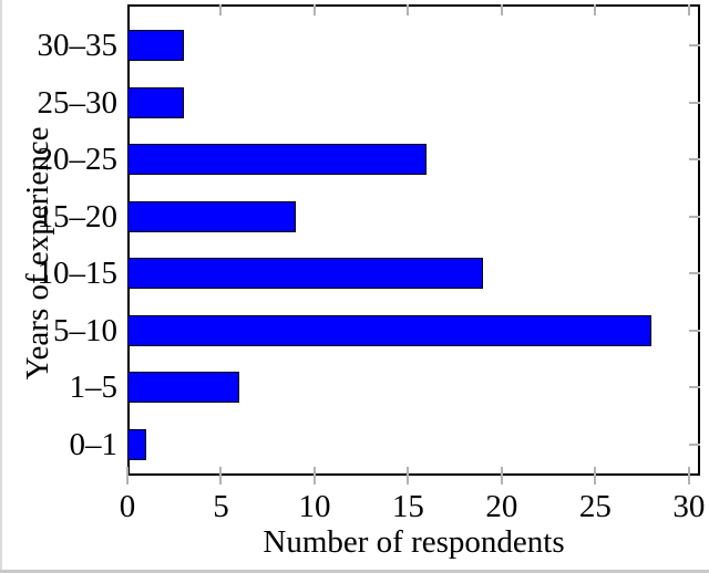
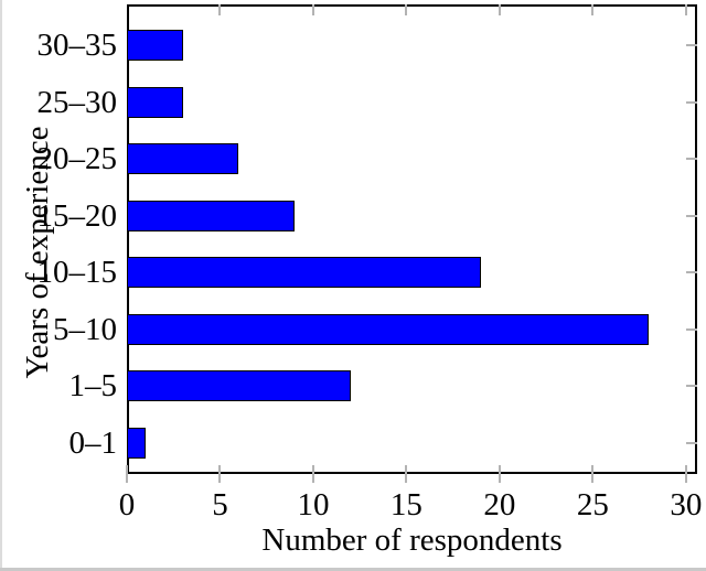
20–25: 16 -> 6
1–5: 6 -> 12
